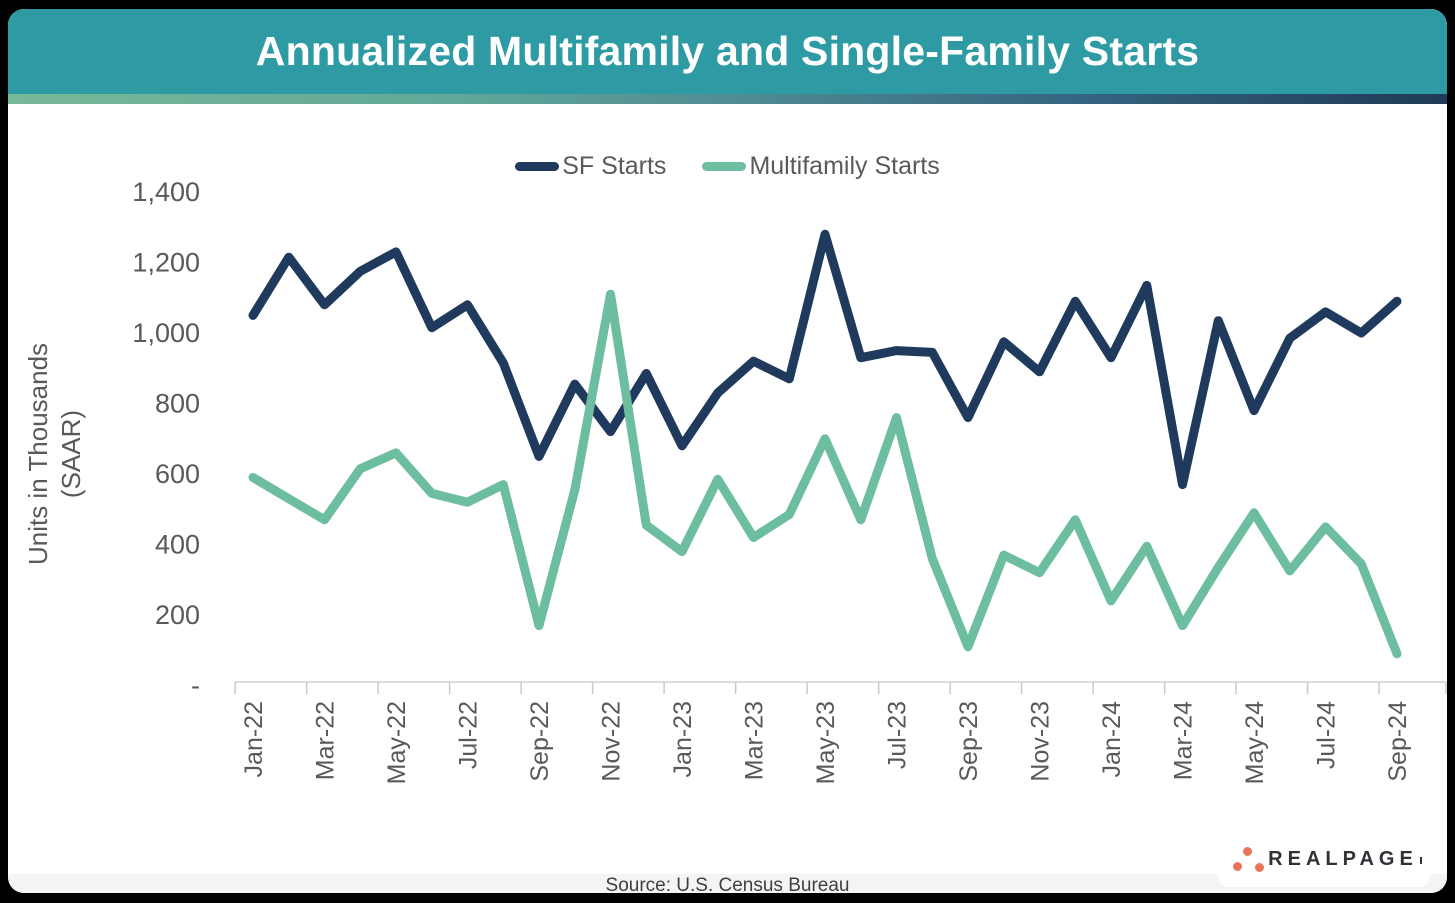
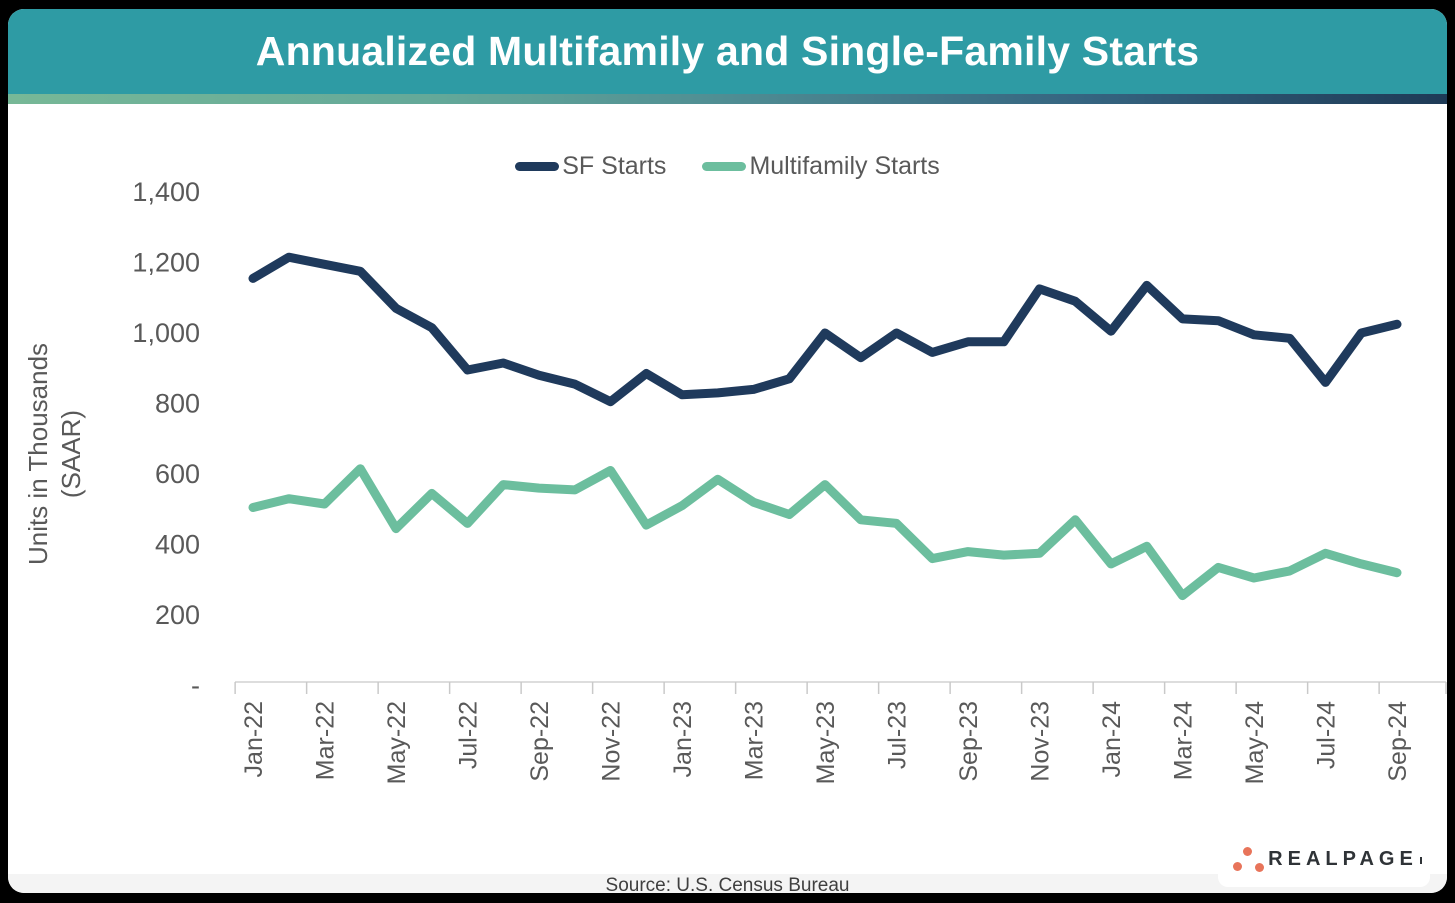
SF Starts/Jan-22: 1050 -> 1160
Multifamily Starts/Jan-22: 590 -> 500
SF Starts/Mar-22: 1080 -> 1200
Multifamily Starts/Mar-22: 470 -> 520
SF Starts/May-22: 1230 -> 1070
Multifamily Starts/May-22: 660 -> 440
SF Starts/Jul-22: 1080 -> 900
Multifamily Starts/Jul-22: 520 -> 460
SF Starts/Sep-22: 650 -> 880
Multifamily Starts/Sep-22: 170 -> 560
SF Starts/Nov-22: 720 -> 800
Multifamily Starts/Nov-22: 1110 -> 610
SF Starts/Jan-23: 680 -> 820
Multifamily Starts/Jan-23: 380 -> 510
SF Starts/Mar-23: 920 -> 840
Multifamily Starts/Mar-23: 420 -> 520
SF Starts/May-23: 1280 -> 1000
Multifamily Starts/May-23: 700 -> 570
SF Starts/Jul-23: 950 -> 1000
Multifamily Starts/Jul-23: 760 -> 460
SF Starts/Sep-23: 760 -> 980
Multifamily Starts/Sep-23: 110 -> 380
SF Starts/Nov-23: 890 -> 1120
Multifamily Starts/Nov-23: 320 -> 380
SF Starts/Jan-24: 930 -> 1000
Multifamily Starts/Jan-24: 240 -> 340
SF Starts/Mar-24: 570 -> 1040
Multifamily Starts/Mar-24: 170 -> 260
SF Starts/May-24: 780 -> 1000
Multifamily Starts/May-24: 490 -> 300
SF Starts/Jul-24: 1060 -> 860
Multifamily Starts/Jul-24: 450 -> 380
SF Starts/Sep-24: 1090 -> 1020
Multifamily Starts/Sep-24: 90 -> 320
